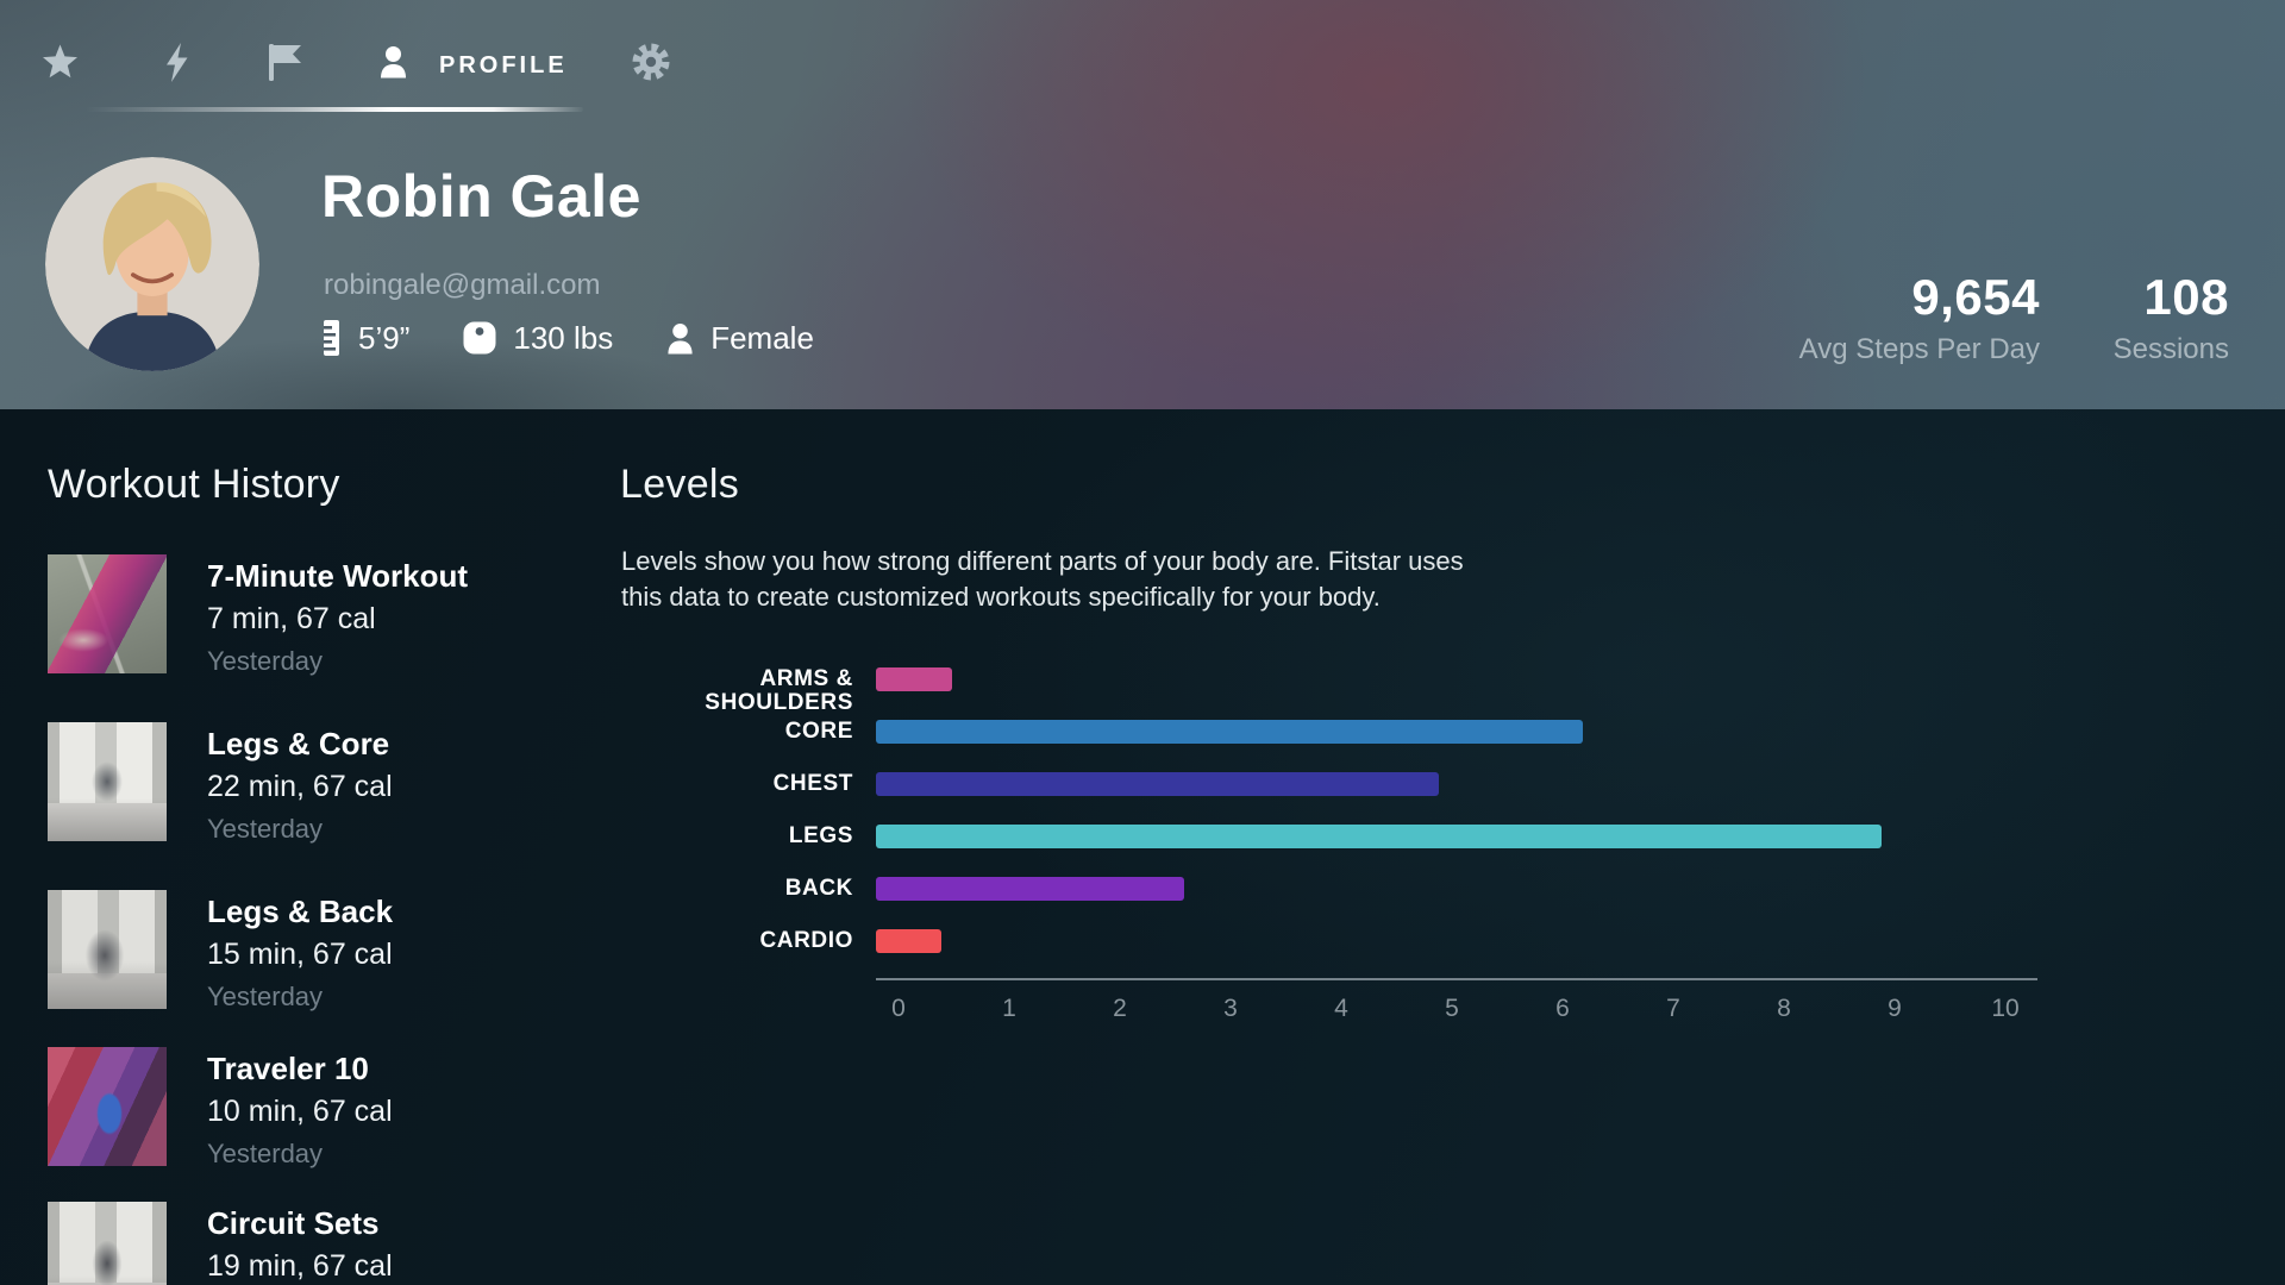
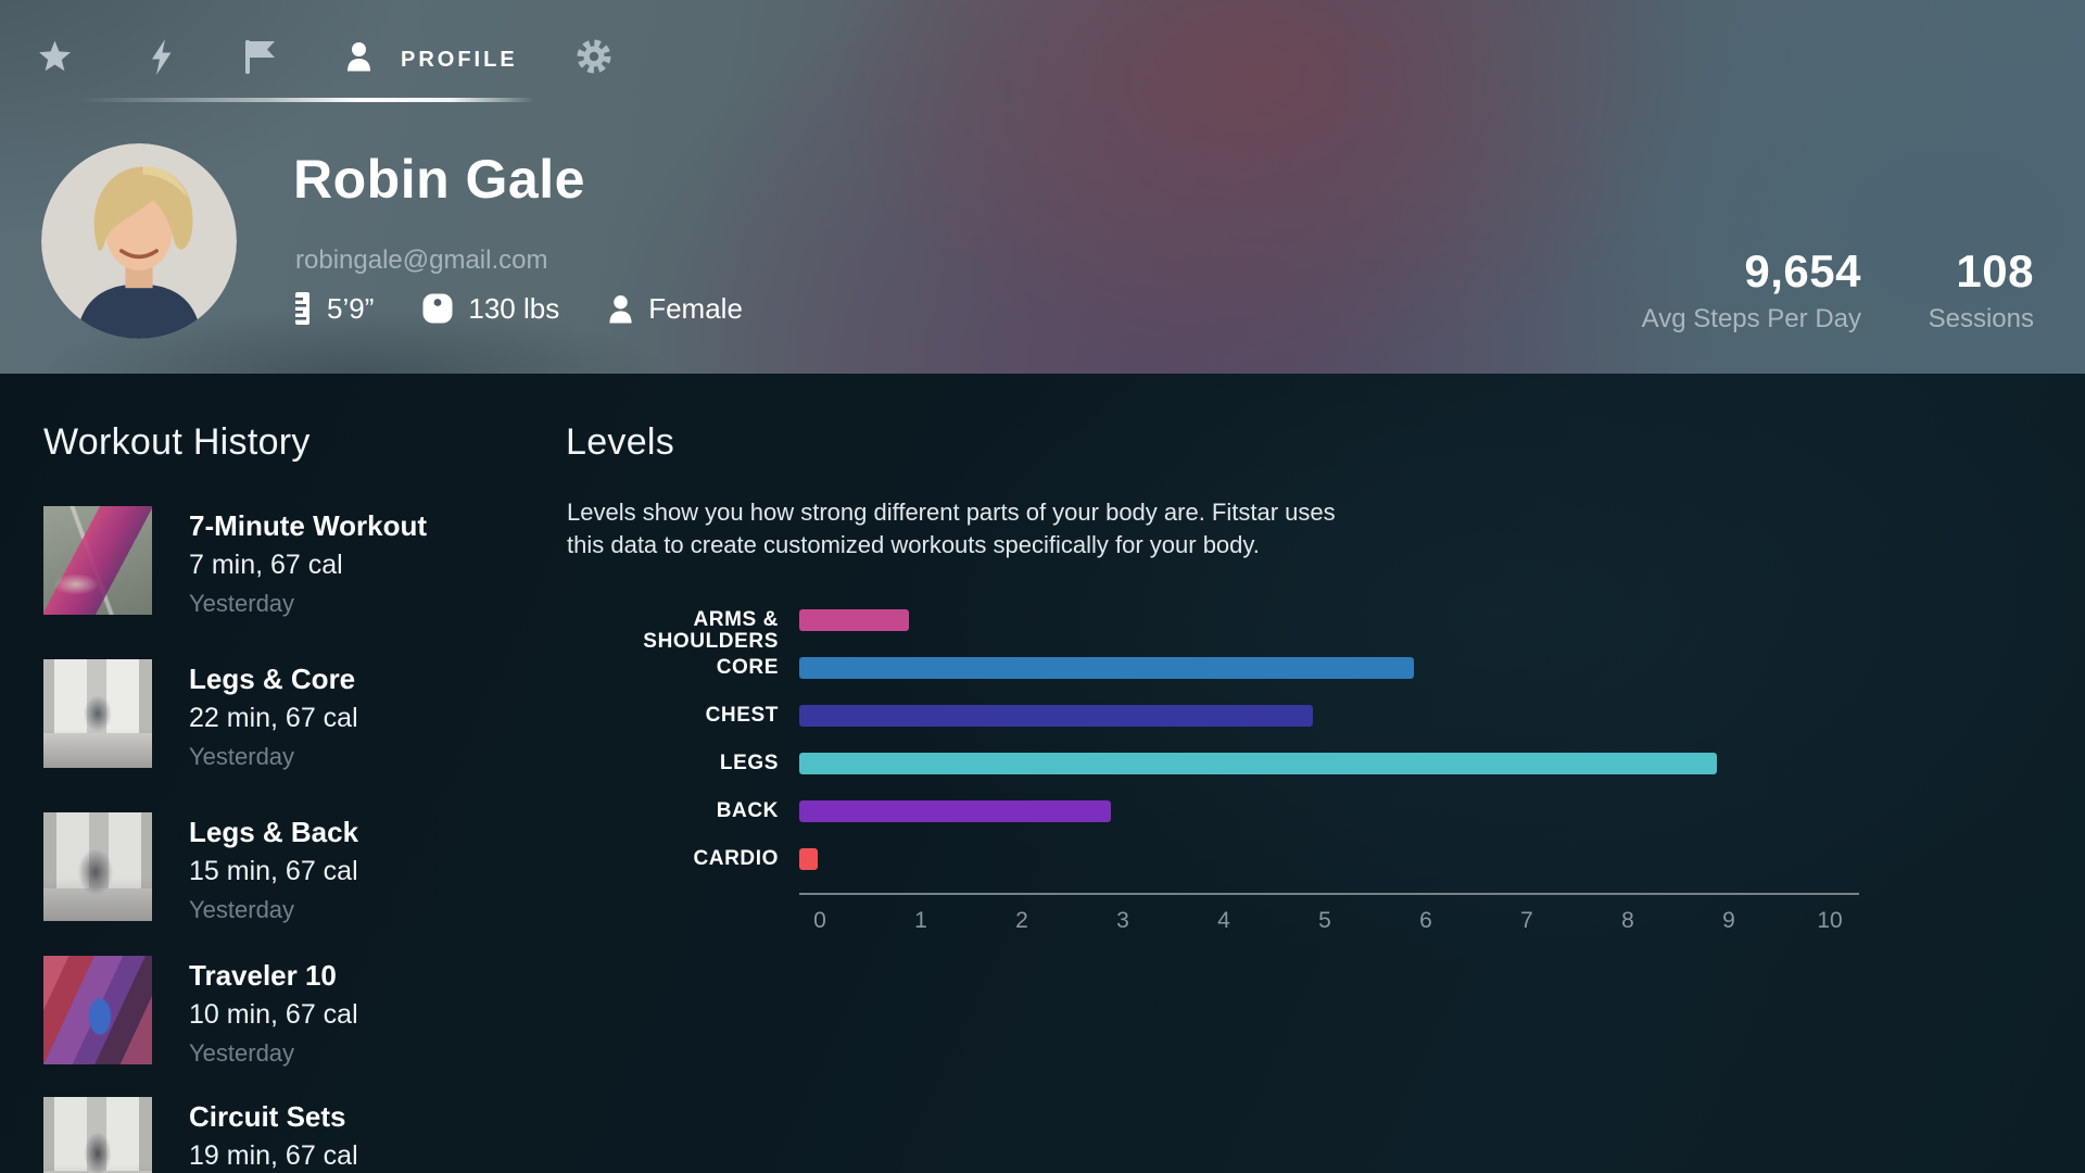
ARMS & SHOULDERS: 0.6 -> 1.0
CORE: 6.3 -> 6.0
BACK: 2.7 -> 3.0
CARDIO: 0.5 -> 0.1
